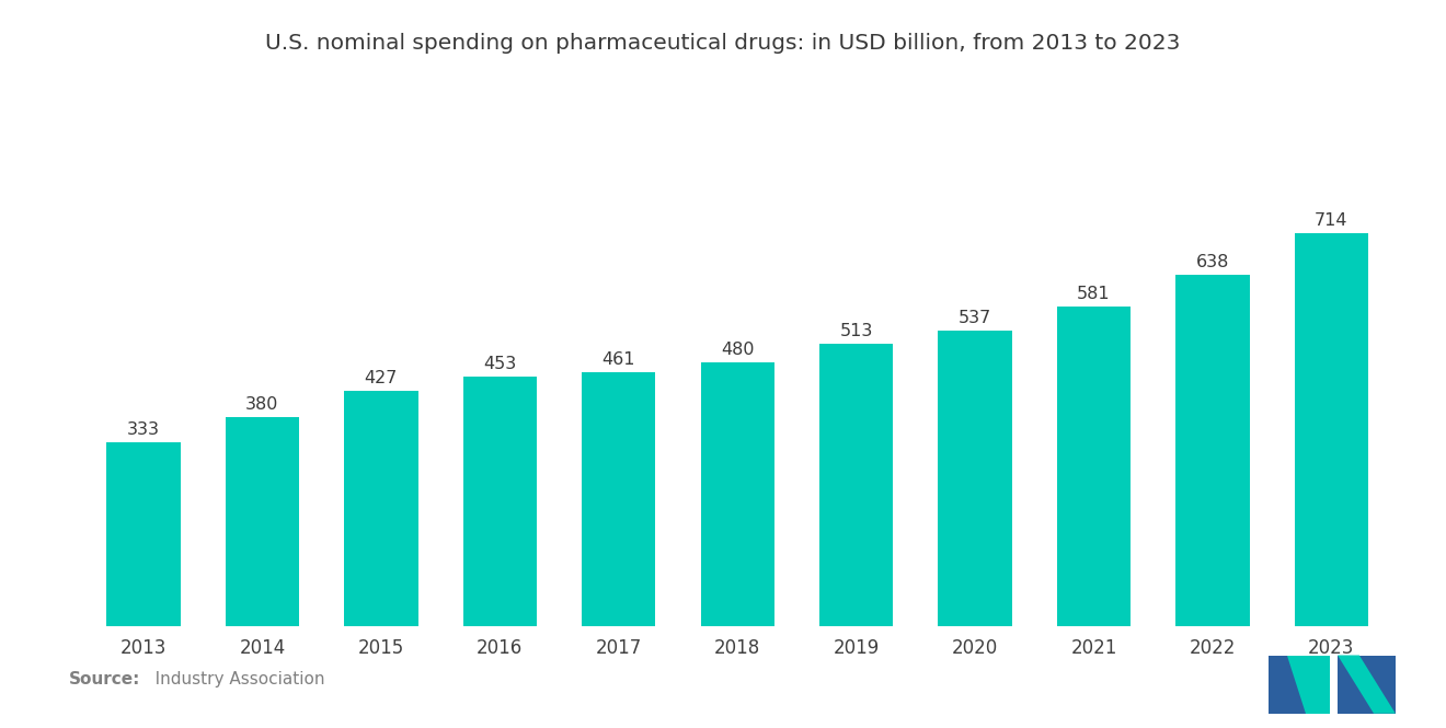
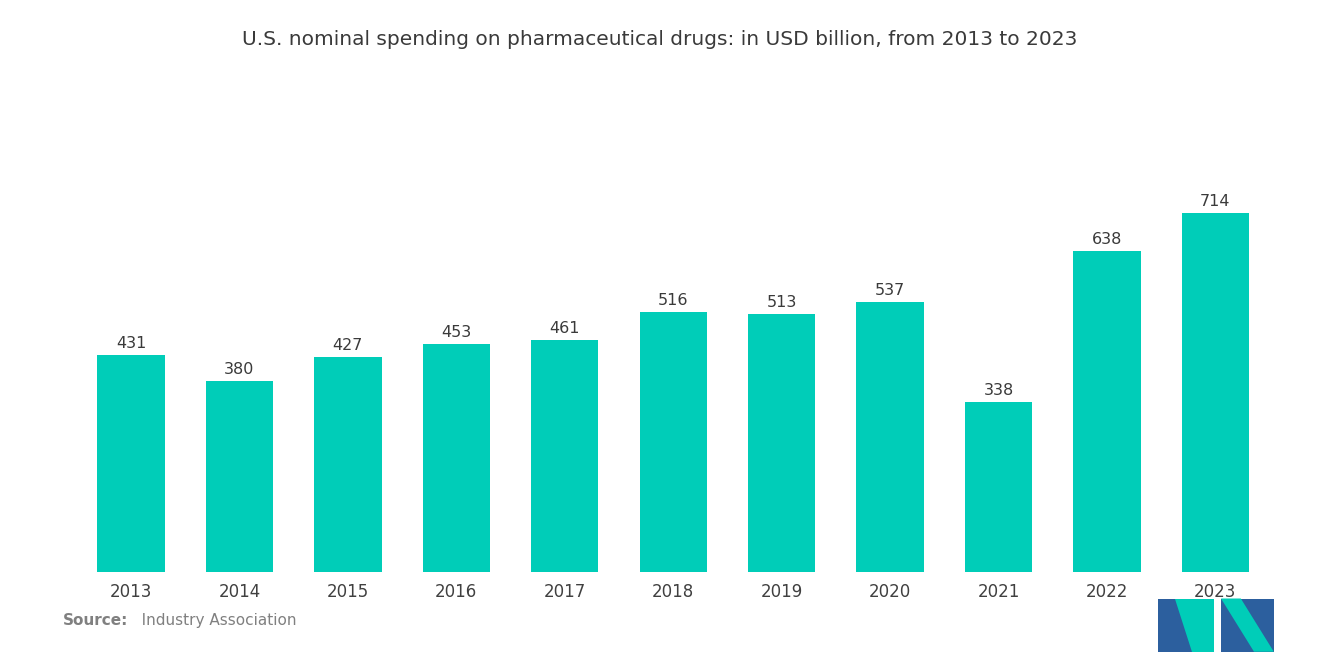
2013: 333 -> 431
2018: 480 -> 516
2021: 581 -> 338
